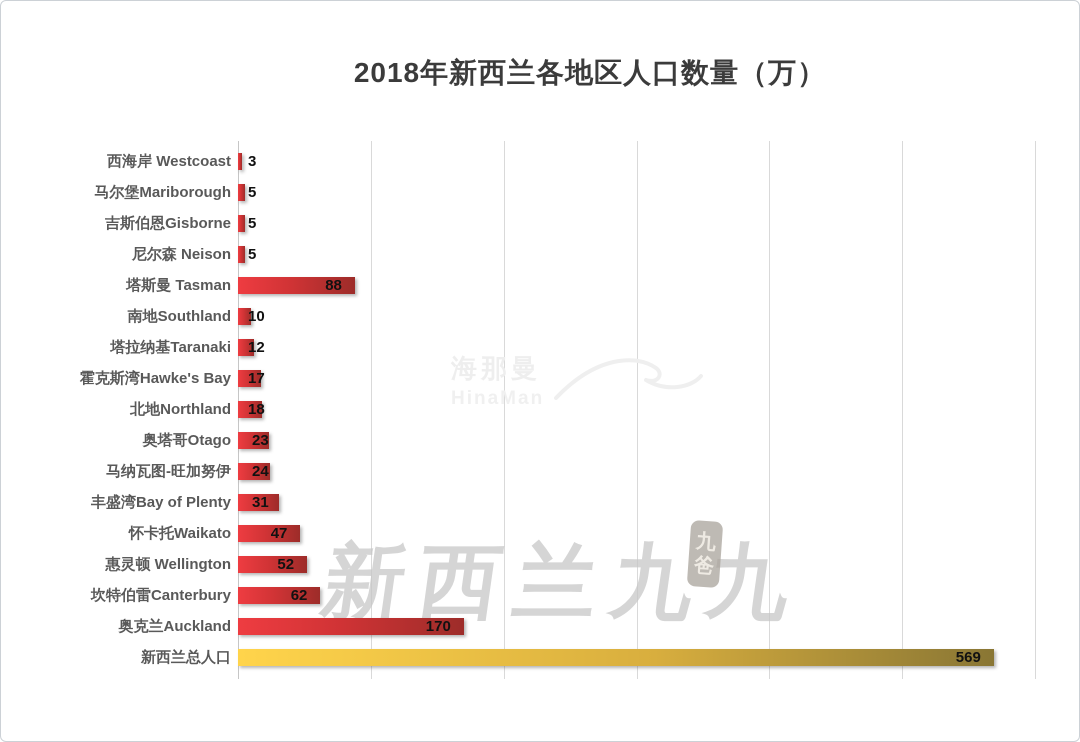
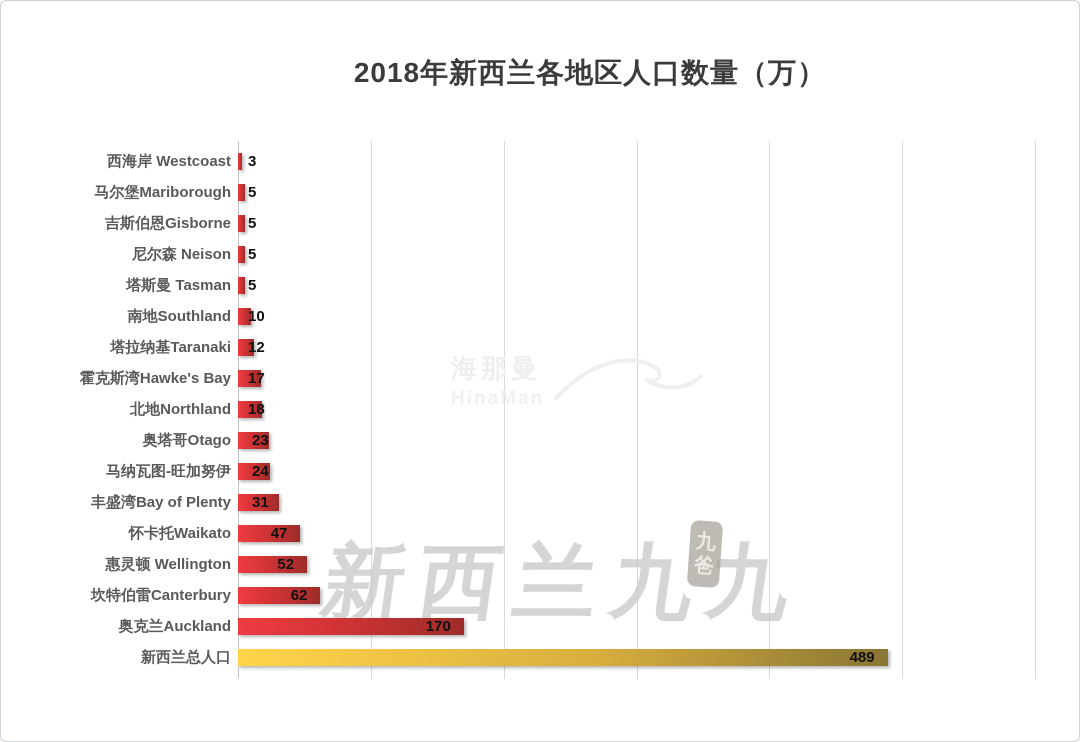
塔斯曼 Tasman: 88 -> 5
新西兰总人口: 569 -> 489
